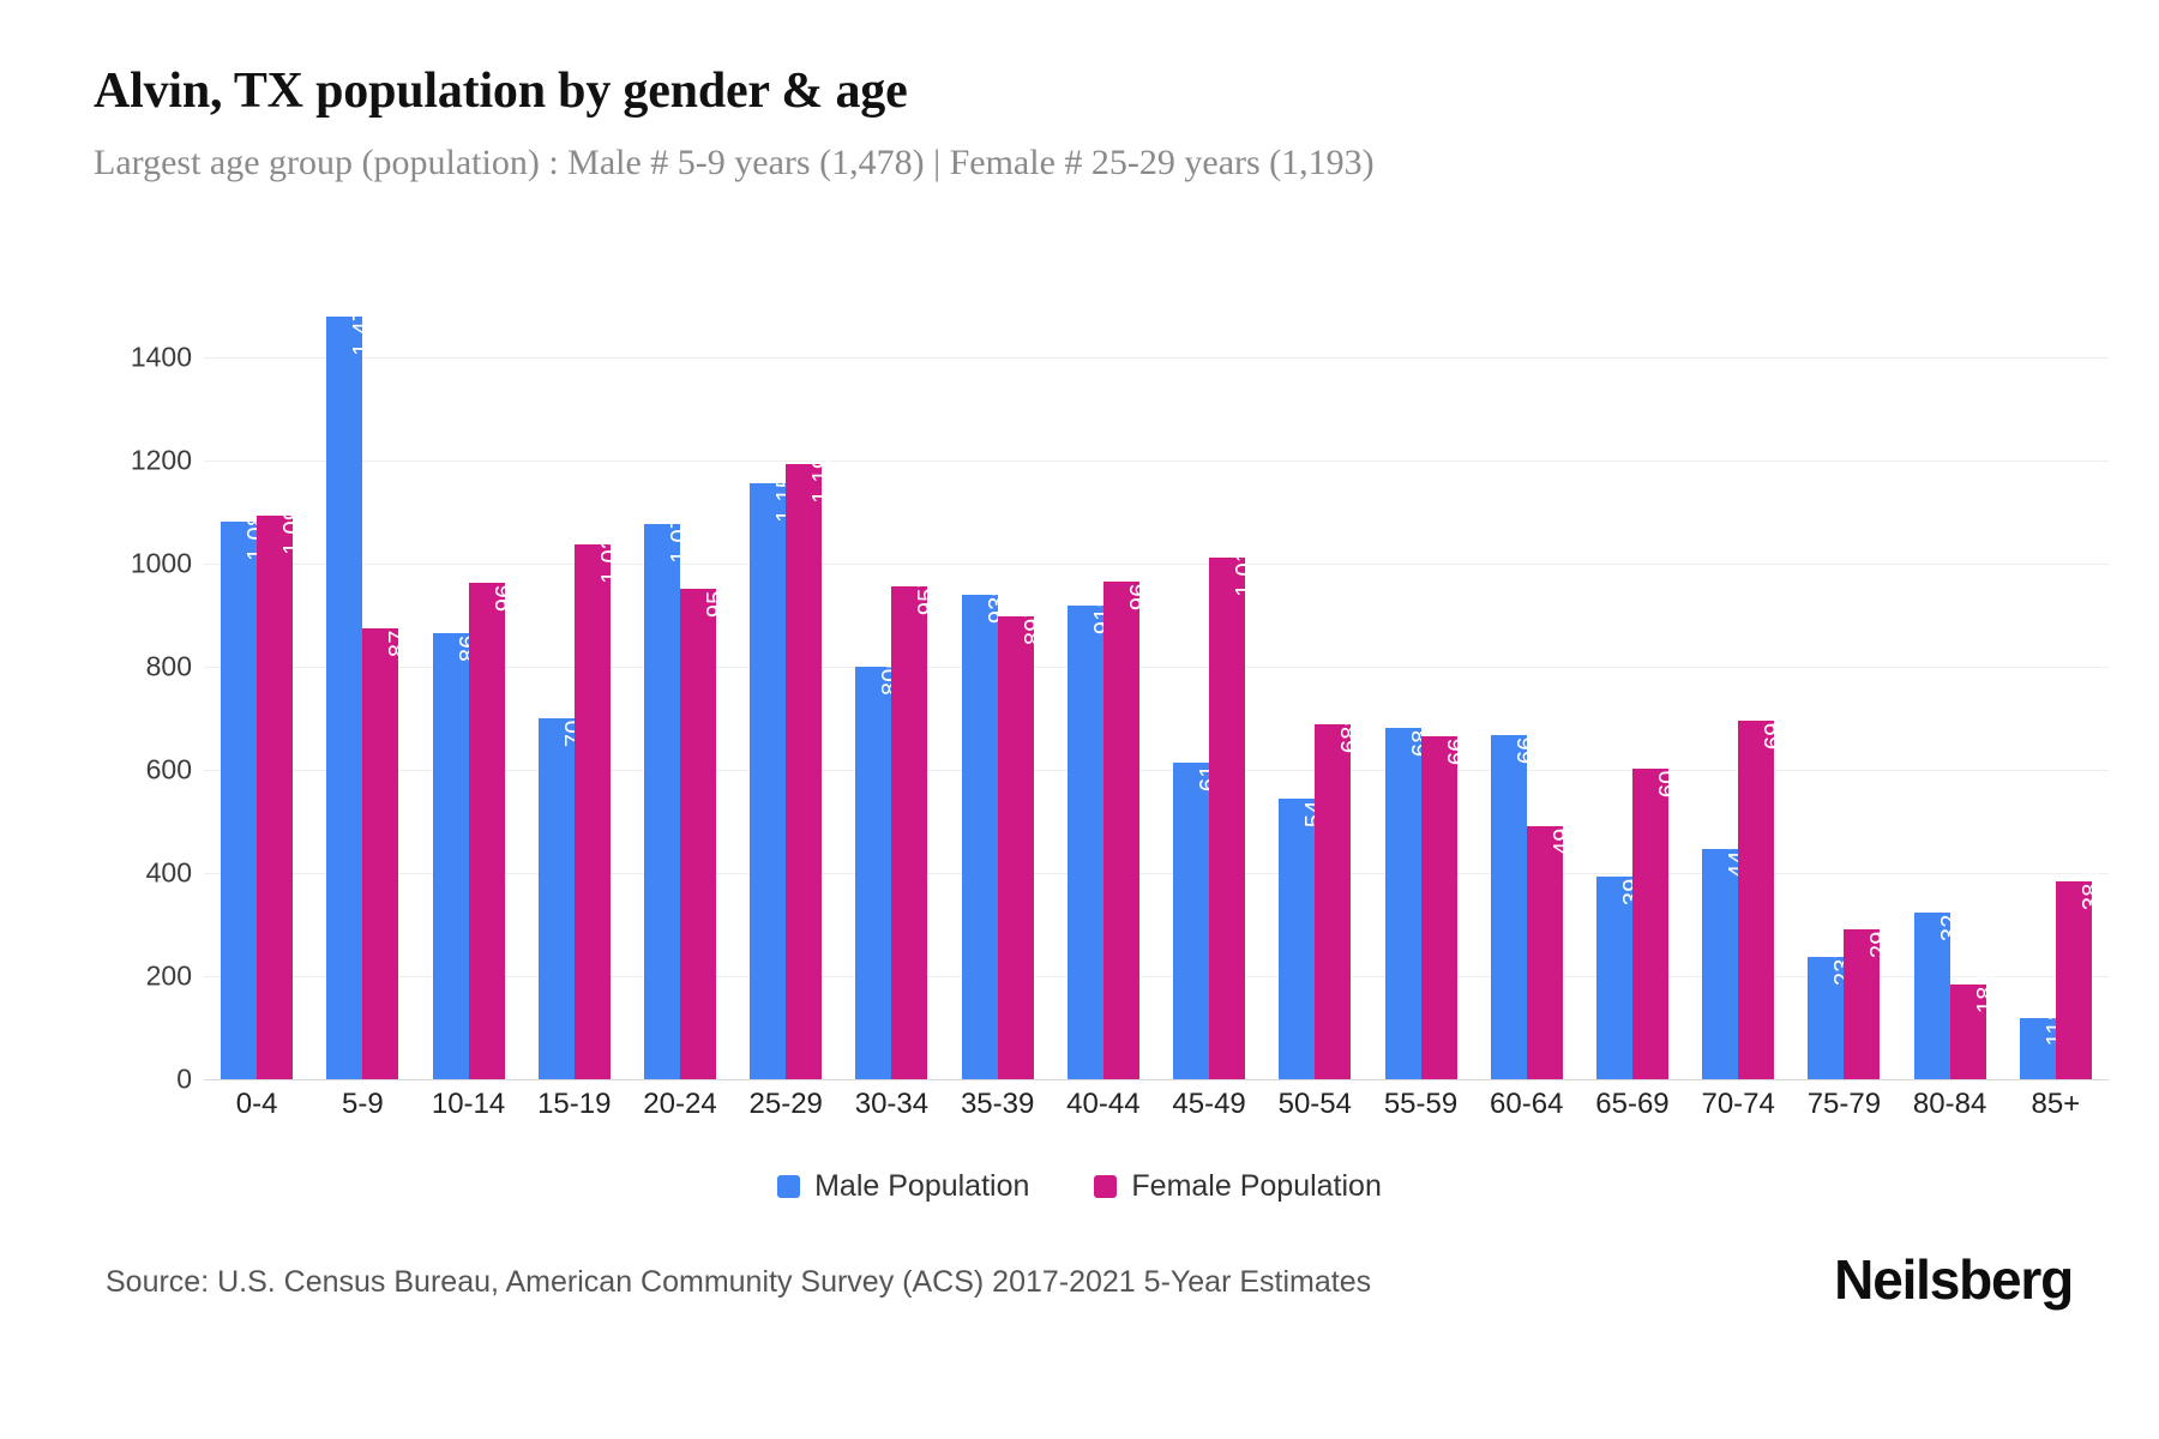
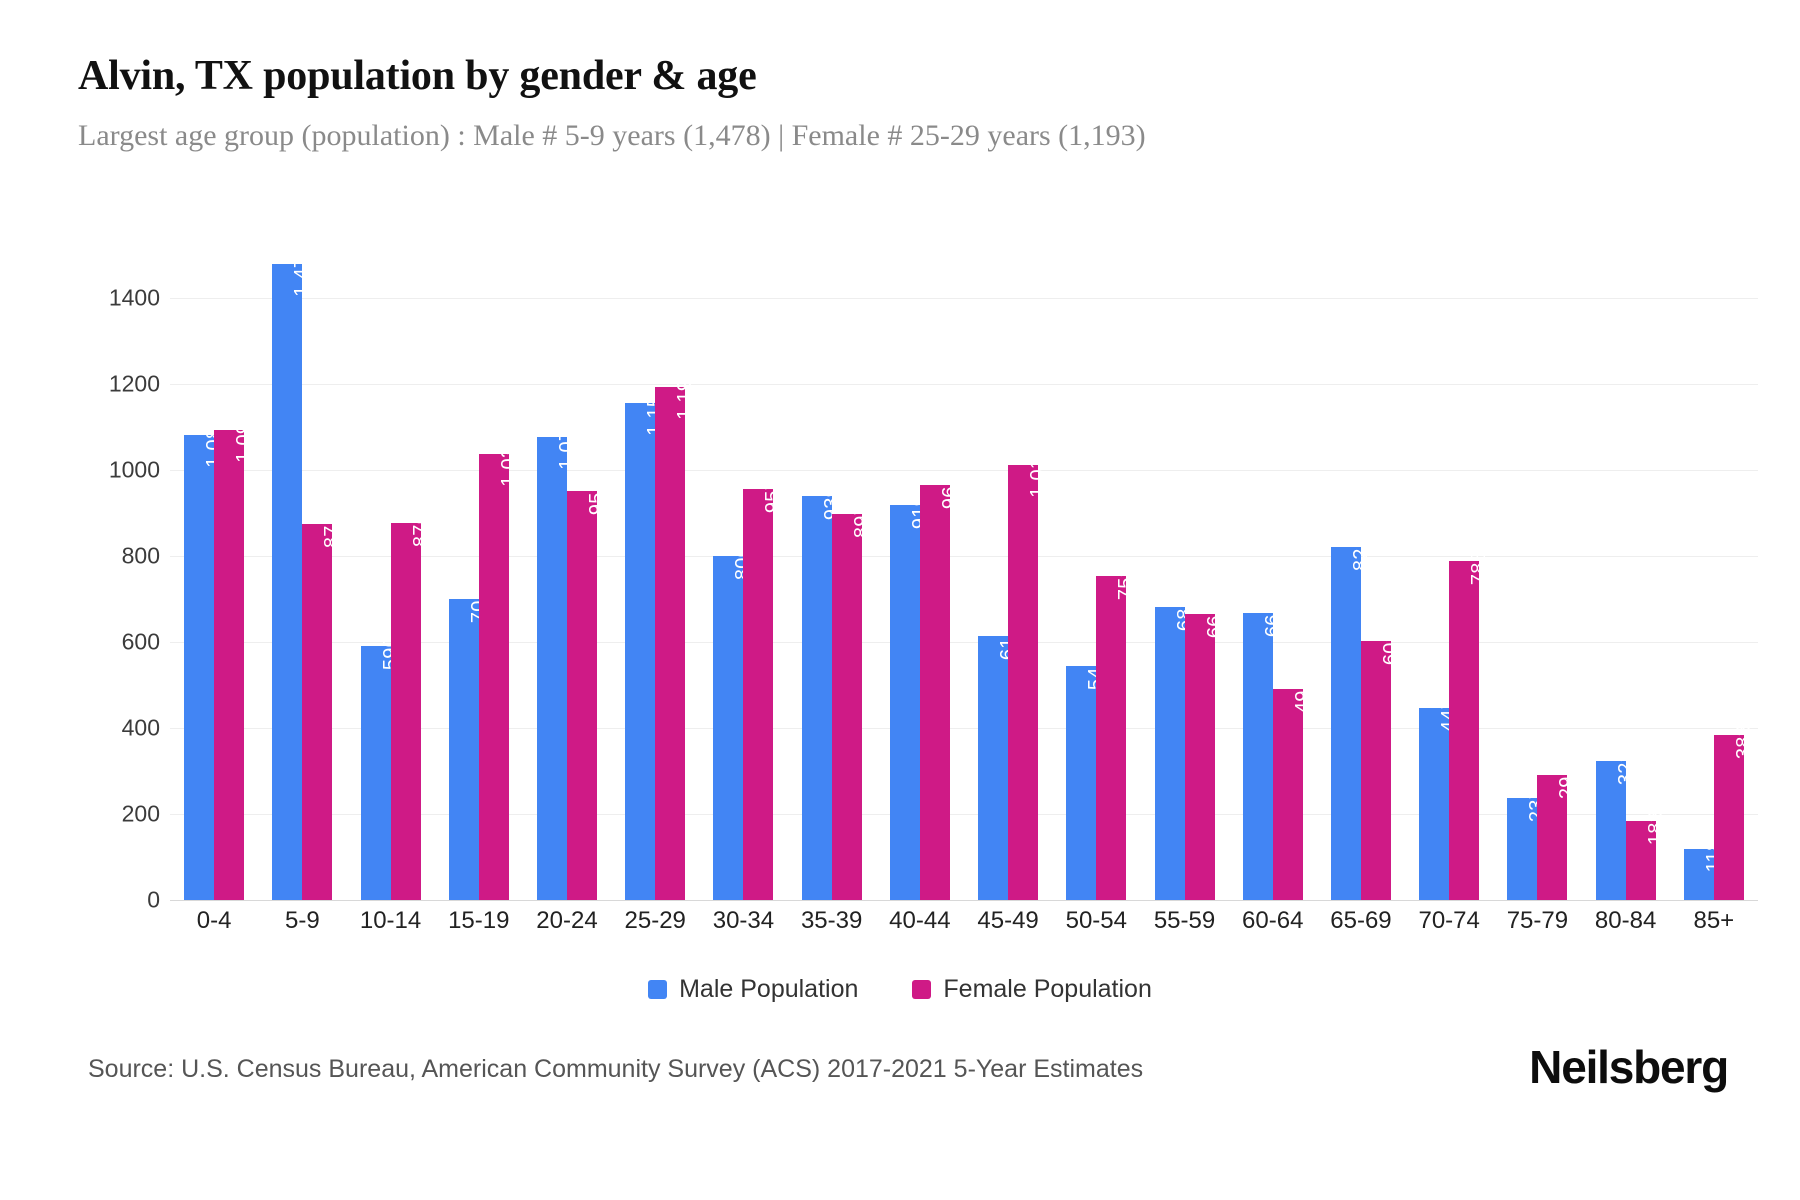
Male Population/10-14: 865 -> 590
Female Population/10-14: 962 -> 876
Female Population/50-54: 689 -> 753
Male Population/65-69: 392 -> 821
Female Population/70-74: 695 -> 788
